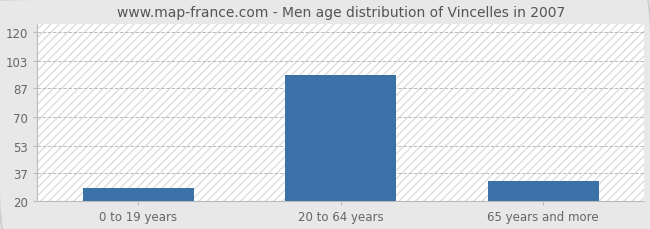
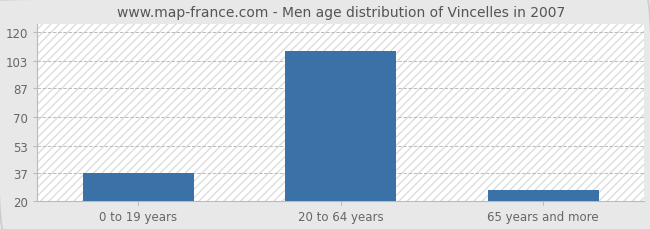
0 to 19 years: 28 -> 37
20 to 64 years: 95 -> 109
65 years and more: 32 -> 27
